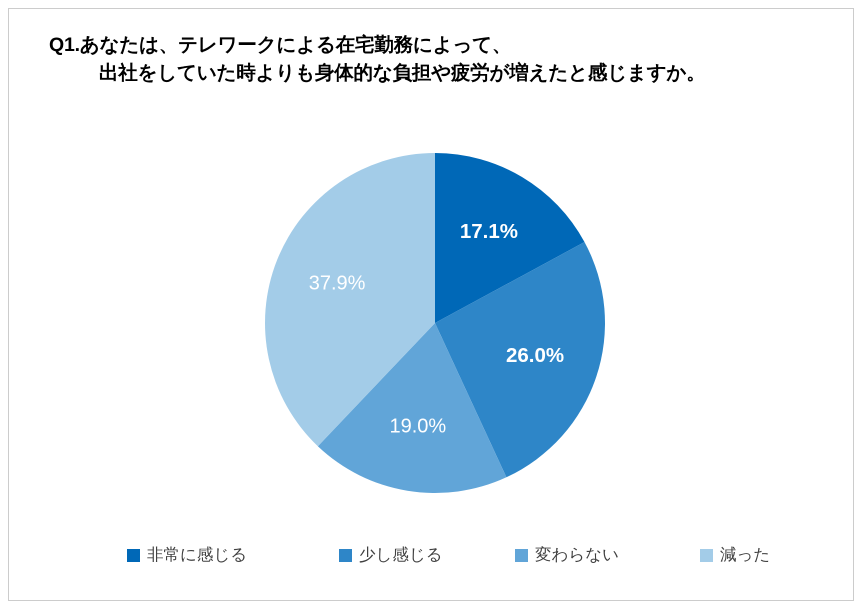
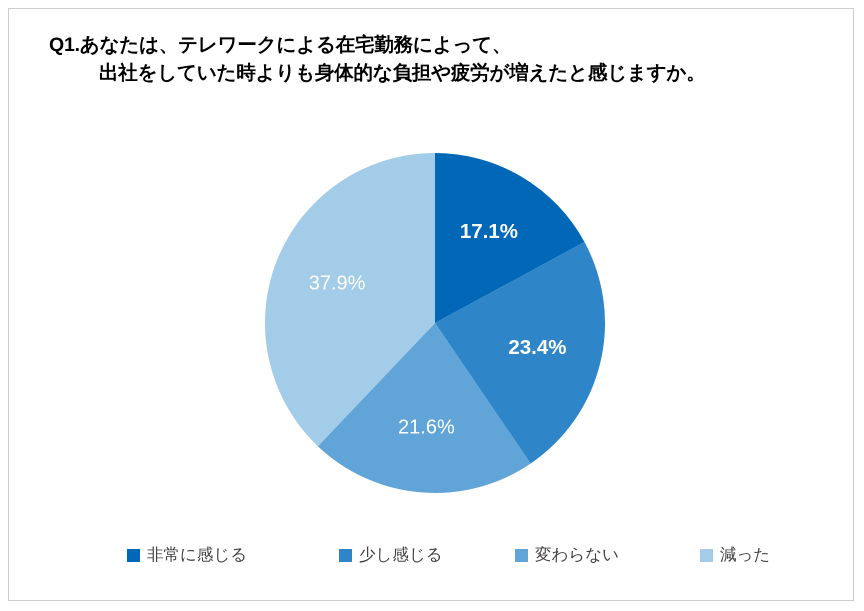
少し感じる: 26.0% -> 23.4%
変わらない: 19.0% -> 21.6%
